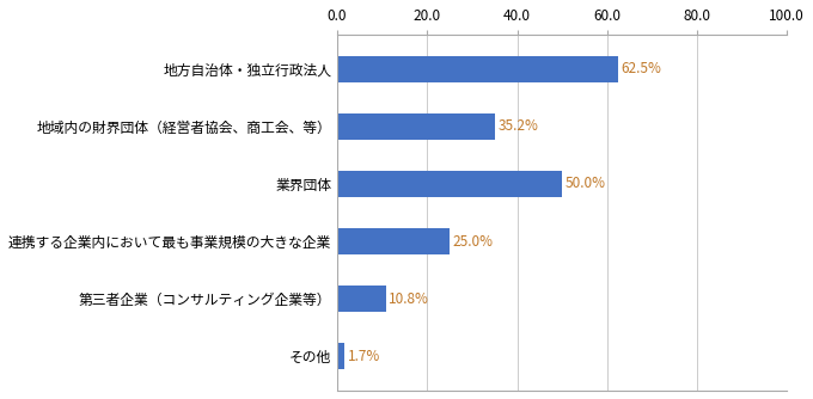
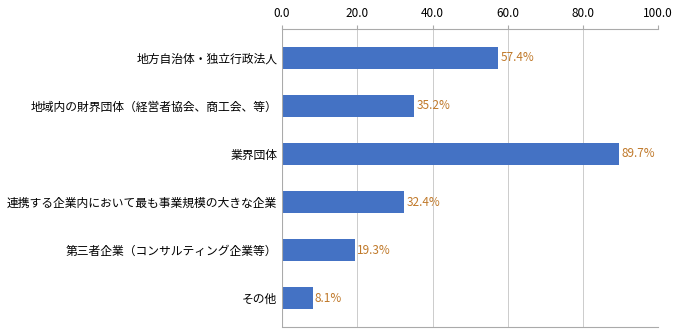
地方自治体・独立行政法人: 62.5% -> 57.4%
業界団体: 50.0% -> 89.7%
連携する企業内において最も事業規模の大きな企業: 25.0% -> 32.4%
第三者企業（コンサルティング企業等）: 10.8% -> 19.3%
その他: 1.7% -> 8.1%
